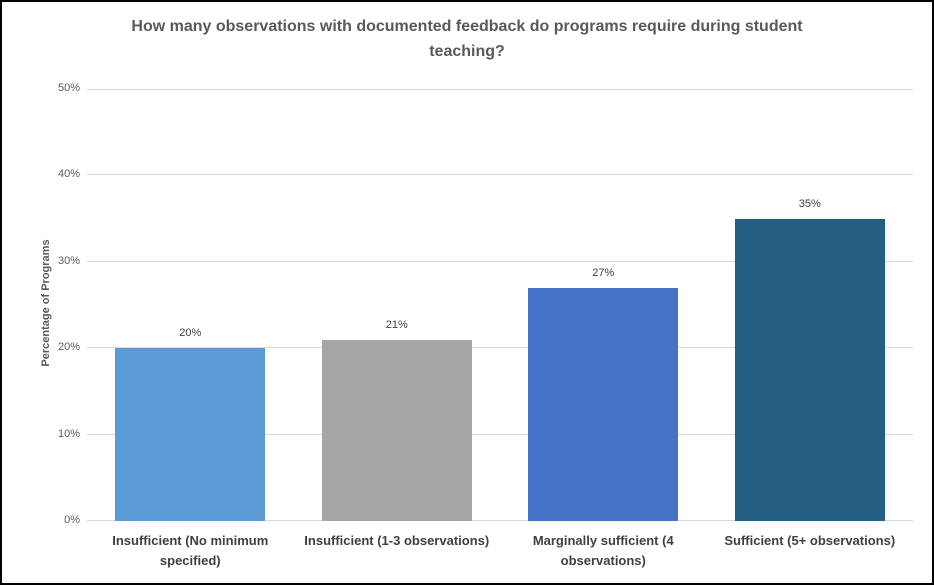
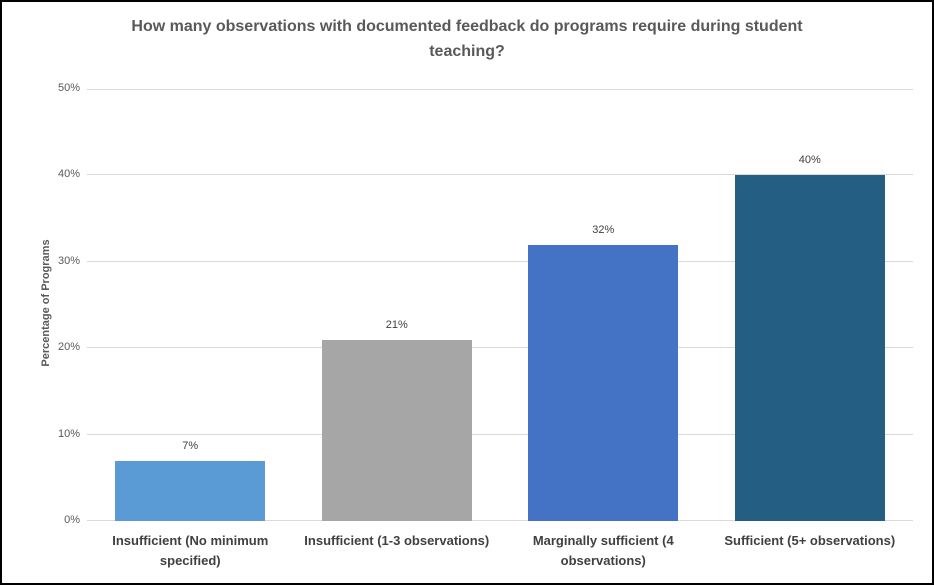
Insufficient (No minimum specified): 20% -> 7%
Marginally sufficient (4 observations): 27% -> 32%
Sufficient (5+ observations): 35% -> 40%
